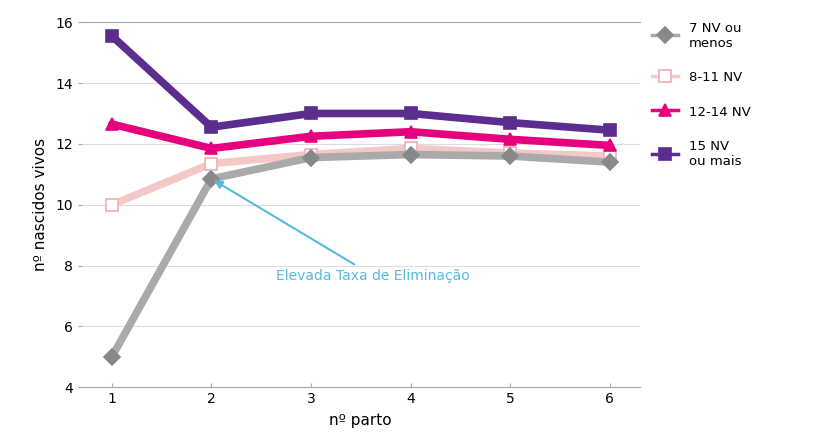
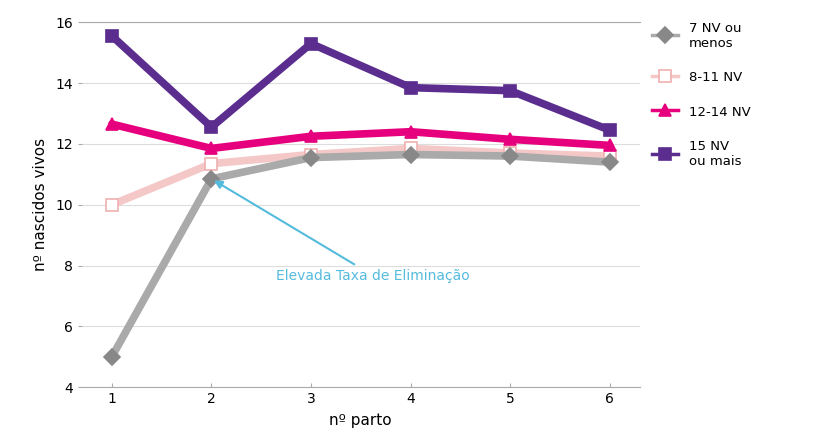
15 NV ou mais/3: 13.00 -> 15.30
15 NV ou mais/4: 13.00 -> 13.85
15 NV ou mais/5: 12.70 -> 13.75
